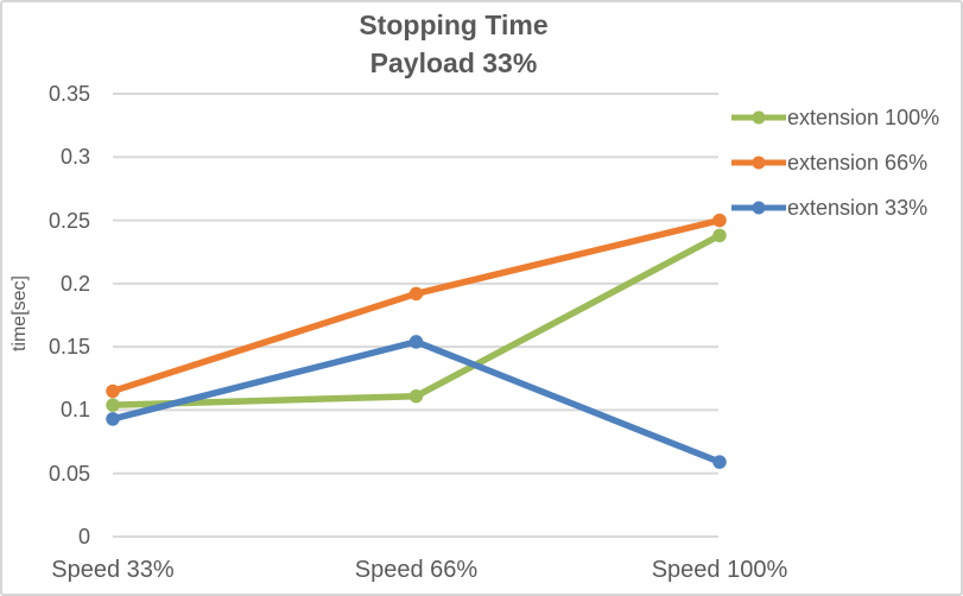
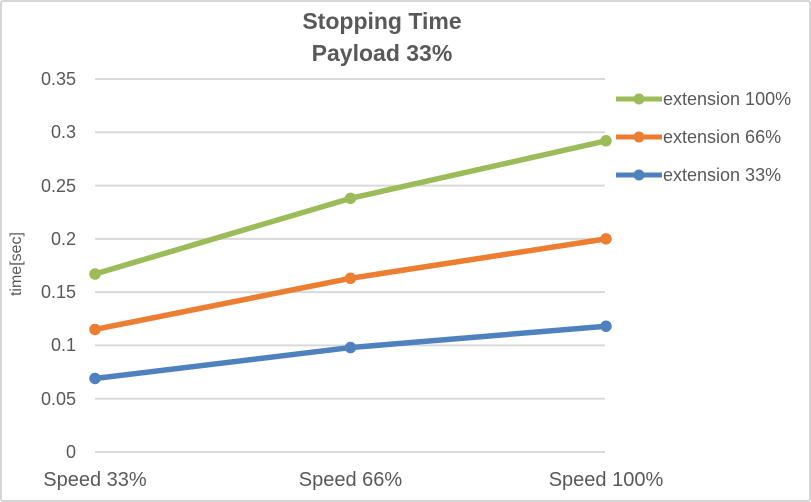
extension 100%/Speed 33%: 0.104 -> 0.167
extension 33%/Speed 33%: 0.093 -> 0.069
extension 100%/Speed 66%: 0.111 -> 0.238
extension 66%/Speed 66%: 0.192 -> 0.163
extension 33%/Speed 66%: 0.154 -> 0.098
extension 100%/Speed 100%: 0.238 -> 0.292
extension 66%/Speed 100%: 0.250 -> 0.200
extension 33%/Speed 100%: 0.059 -> 0.118
